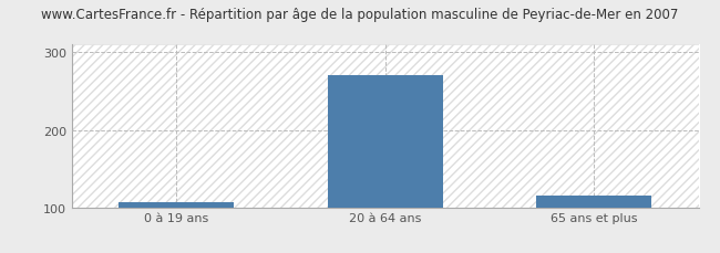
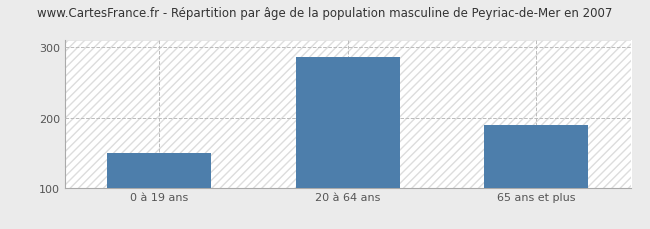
0 à 19 ans: 107 -> 150
20 à 64 ans: 271 -> 286
65 ans et plus: 115 -> 190
